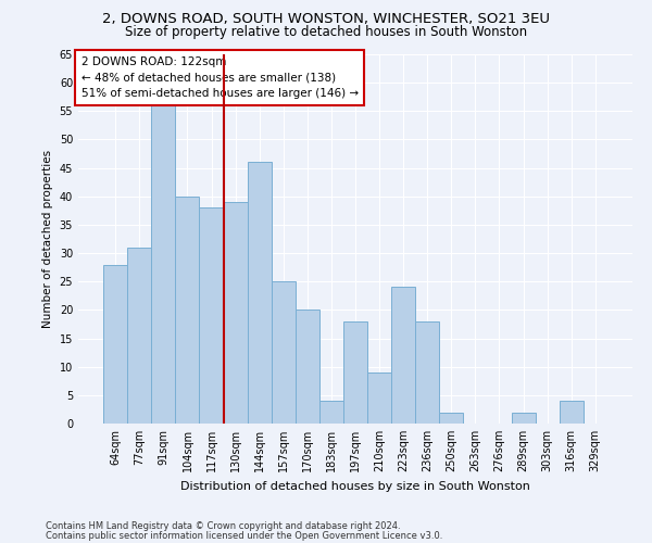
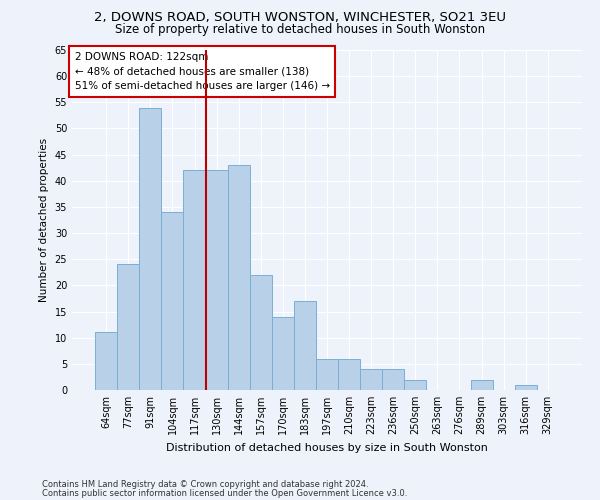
64sqm: 28 -> 11
77sqm: 31 -> 24
91sqm: 56 -> 54
104sqm: 40 -> 34
117sqm: 38 -> 42
130sqm: 39 -> 42
144sqm: 46 -> 43
157sqm: 25 -> 22
170sqm: 20 -> 14
183sqm: 4 -> 17
197sqm: 18 -> 6
210sqm: 9 -> 6
223sqm: 24 -> 4
236sqm: 18 -> 4
316sqm: 4 -> 1
